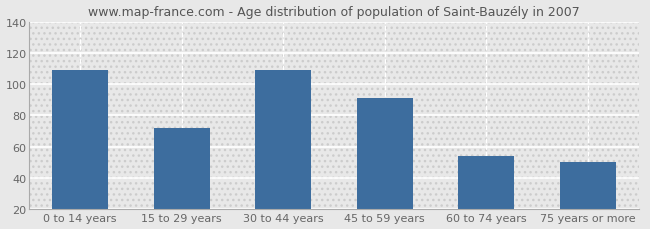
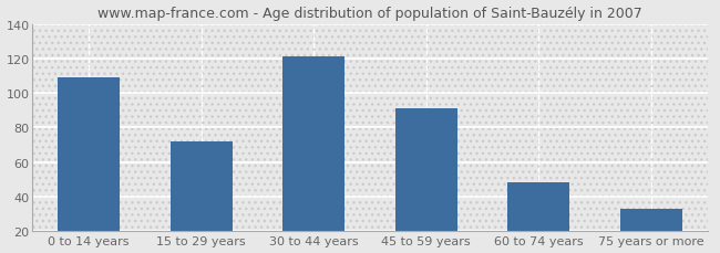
30 to 44 years: 109 -> 121
60 to 74 years: 54 -> 48
75 years or more: 50 -> 33
